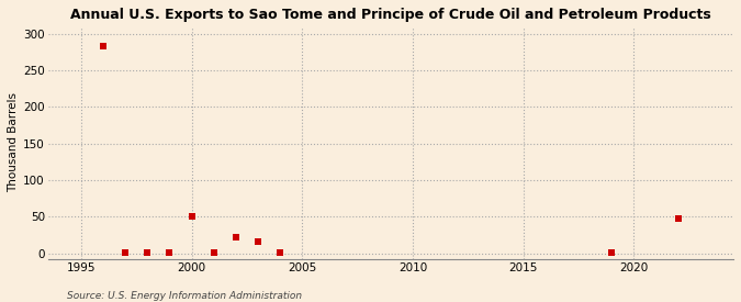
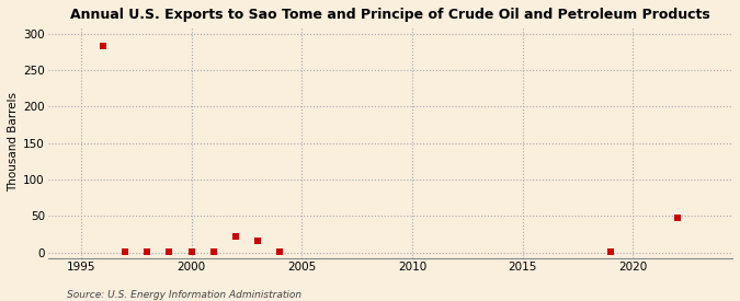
2000: 50 -> 1
